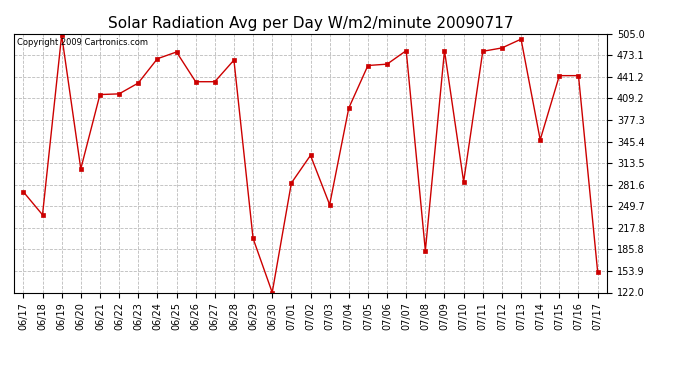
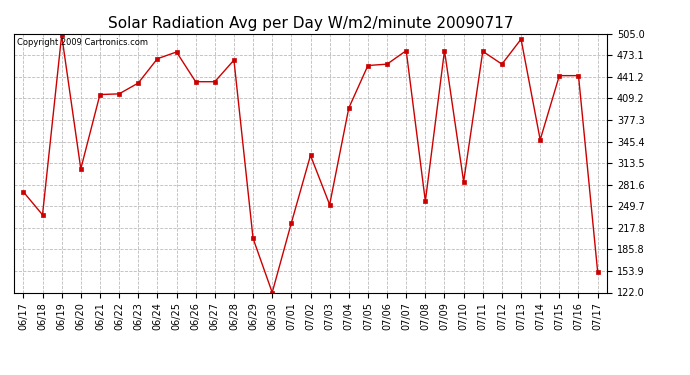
07/01: 284 -> 225
07/08: 184 -> 257
07/12: 484 -> 460
